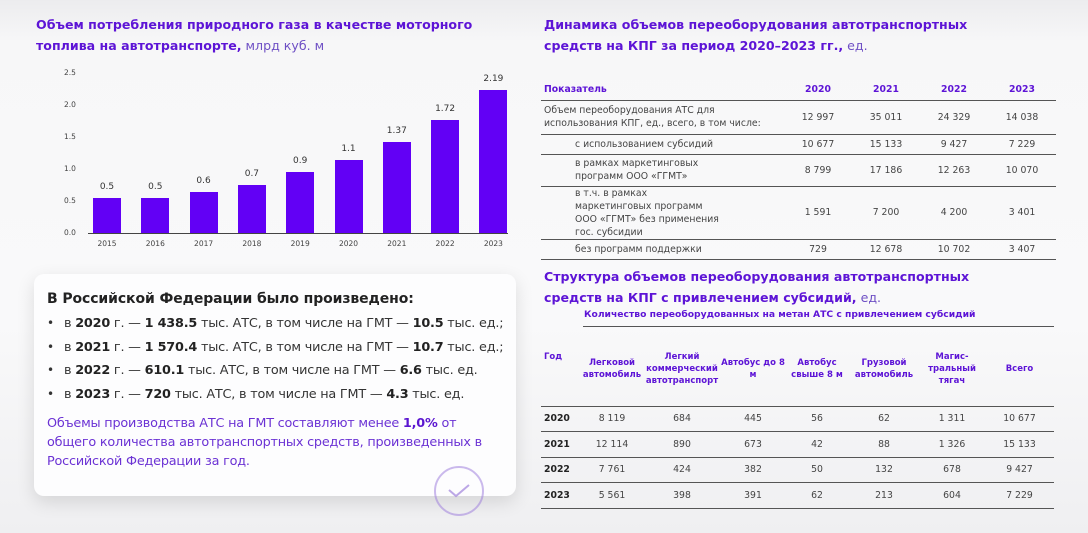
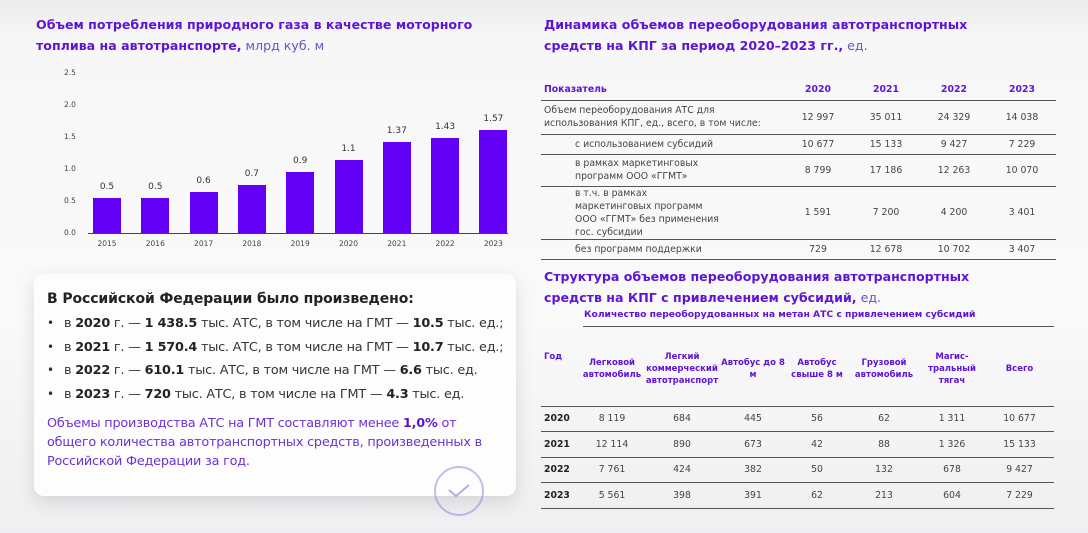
2022: 1.72 -> 1.43
2023: 2.19 -> 1.57
